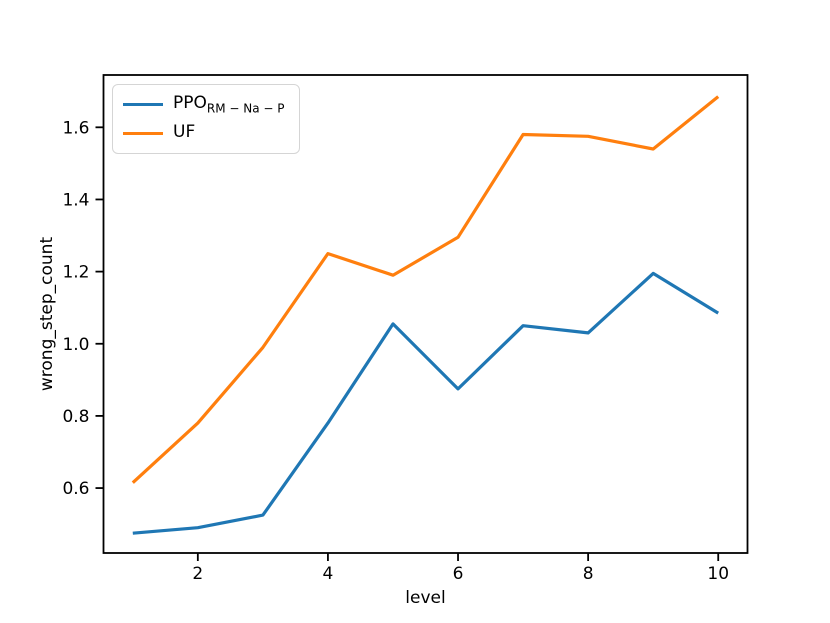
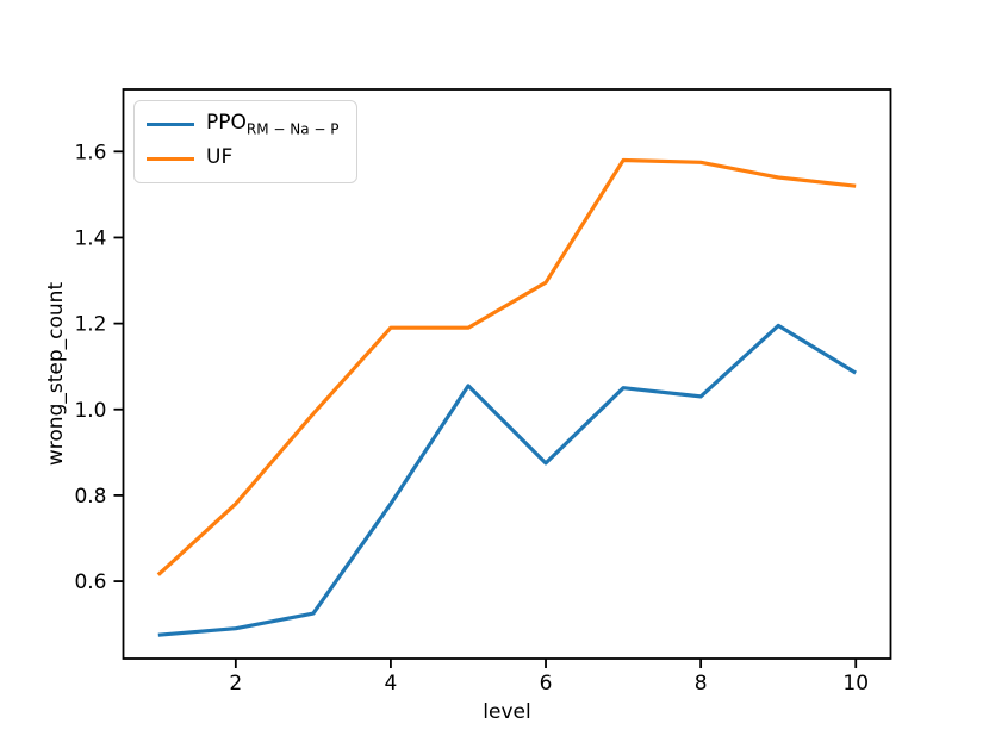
UF/4: 1.25 -> 1.19
UF/10: 1.69 -> 1.52
